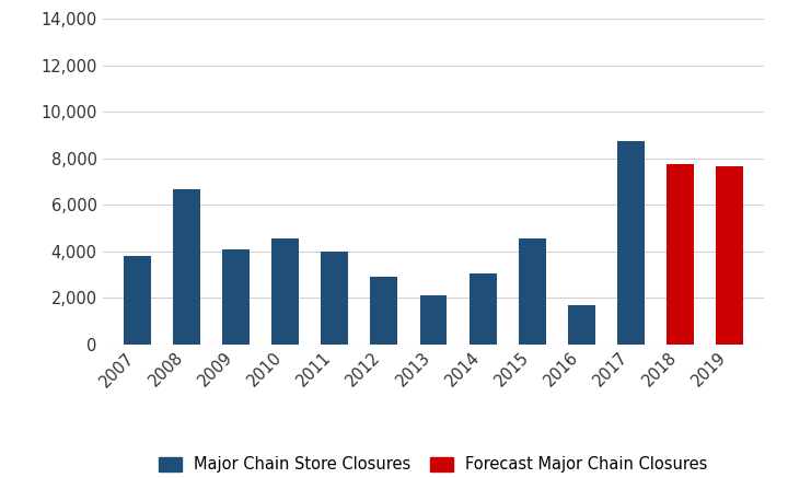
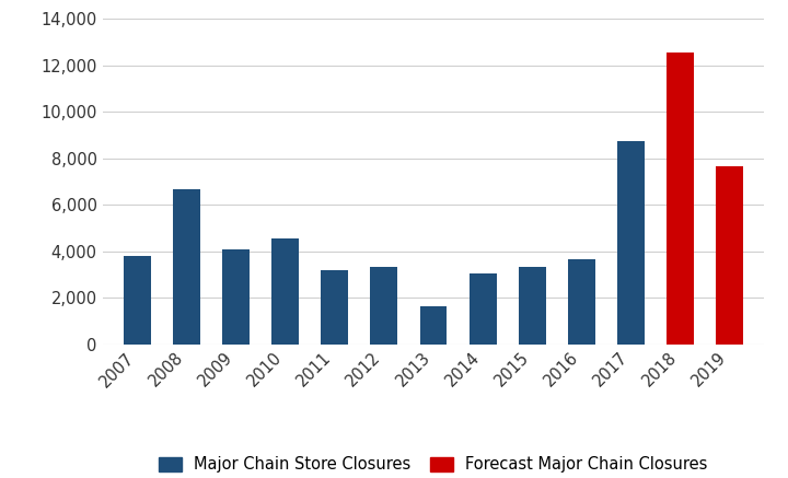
2011: 4,000 -> 3,200
2012: 2,900 -> 3,350
2013: 2,100 -> 1,650
2015: 4,550 -> 3,350
2016: 1,700 -> 3,650
2018: 7,750 -> 12,550
